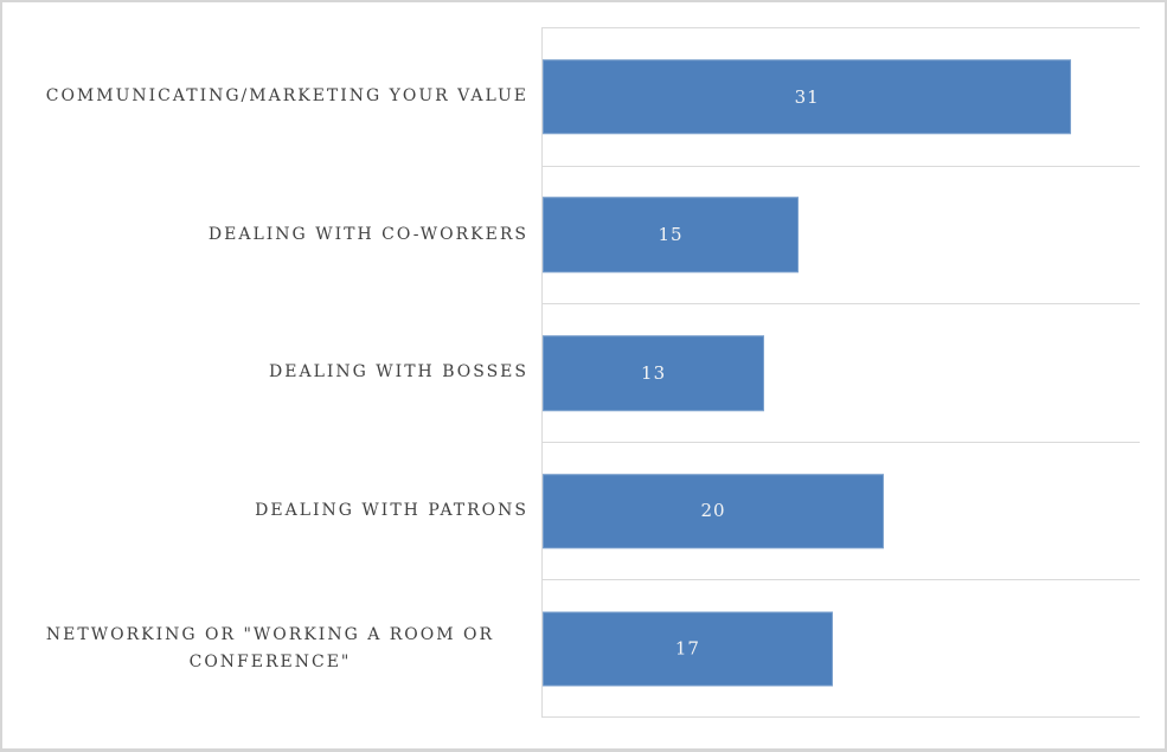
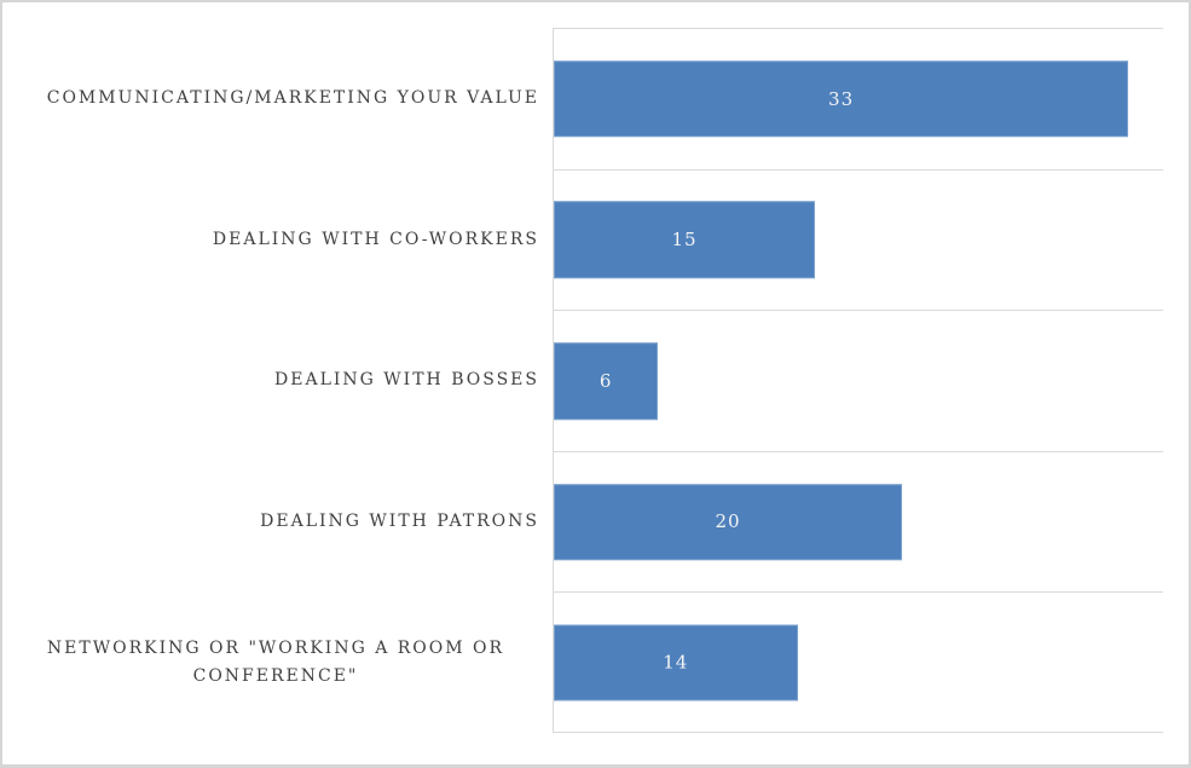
COMMUNICATING/MARKETING YOUR VALUE: 31 -> 33
DEALING WITH BOSSES: 13 -> 6
NETWORKING OR "WORKING A ROOM OR CONFERENCE": 17 -> 14
